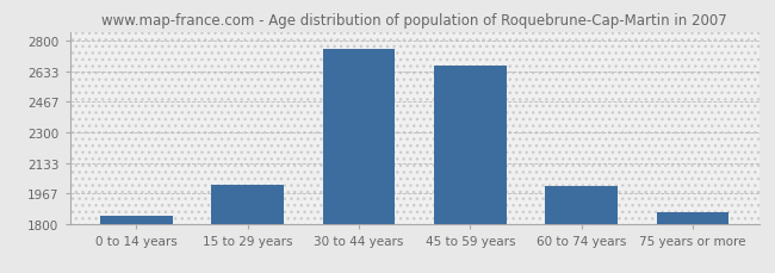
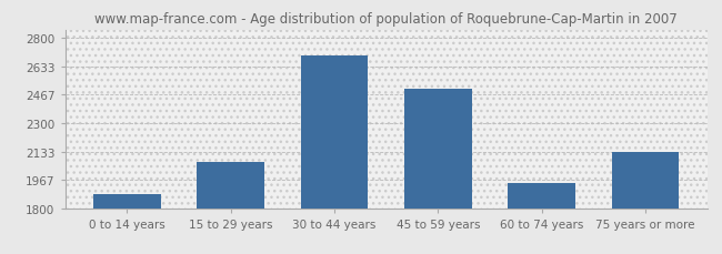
0 to 14 years: 1840 -> 1880
15 to 29 years: 2010 -> 2070
30 to 44 years: 2760 -> 2700
45 to 59 years: 2660 -> 2500
60 to 74 years: 2000 -> 1950
75 years or more: 1860 -> 2130
